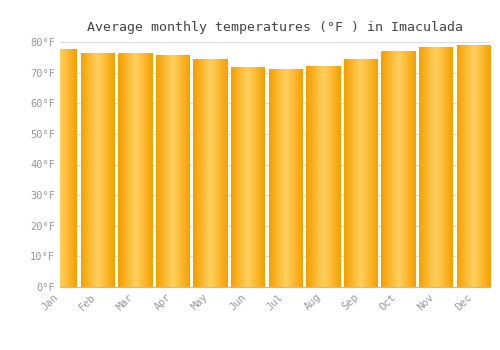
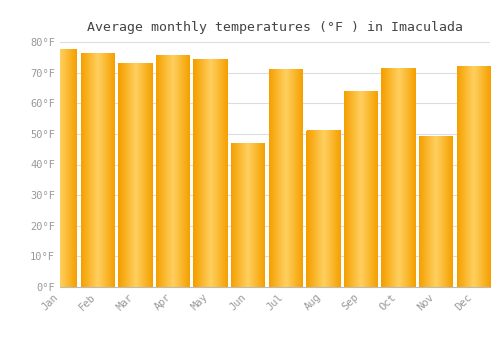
Mar: 76.1°F -> 73.0°F
Jun: 71.8°F -> 47.0°F
Aug: 72.1°F -> 51.0°F
Sep: 74.3°F -> 64.0°F
Oct: 76.8°F -> 71.5°F
Nov: 78.1°F -> 49.0°F
Dec: 78.8°F -> 72.0°F
